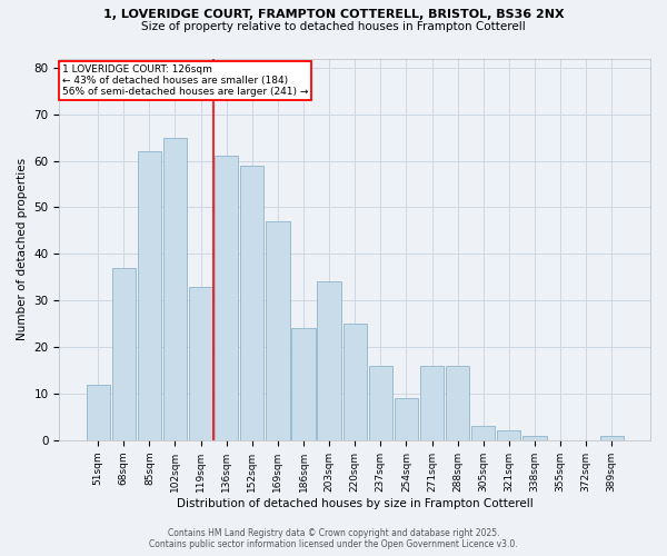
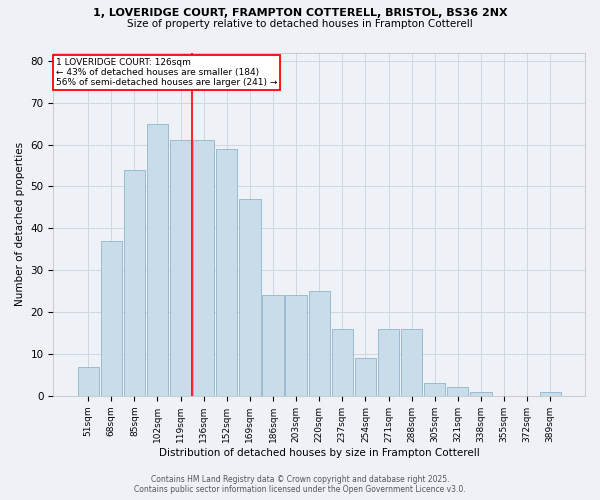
51sqm: 12 -> 7
85sqm: 62 -> 54
119sqm: 33 -> 61
203sqm: 34 -> 24
